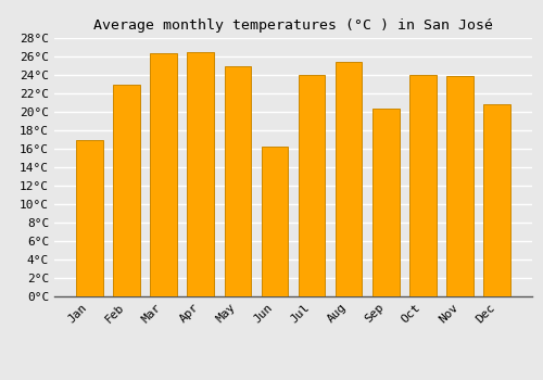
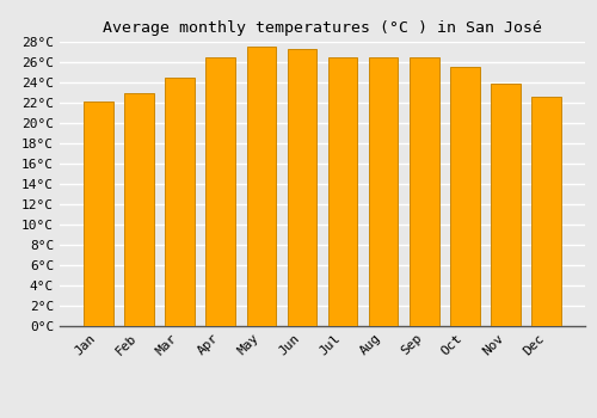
Jan: 17.0°C -> 22.1°C
Mar: 26.4°C -> 24.5°C
May: 25.0°C -> 27.5°C
Jun: 16.2°C -> 27.3°C
Jul: 24.0°C -> 26.5°C
Aug: 25.4°C -> 26.5°C
Sep: 20.4°C -> 26.5°C
Oct: 24.0°C -> 25.5°C
Dec: 20.8°C -> 22.6°C
